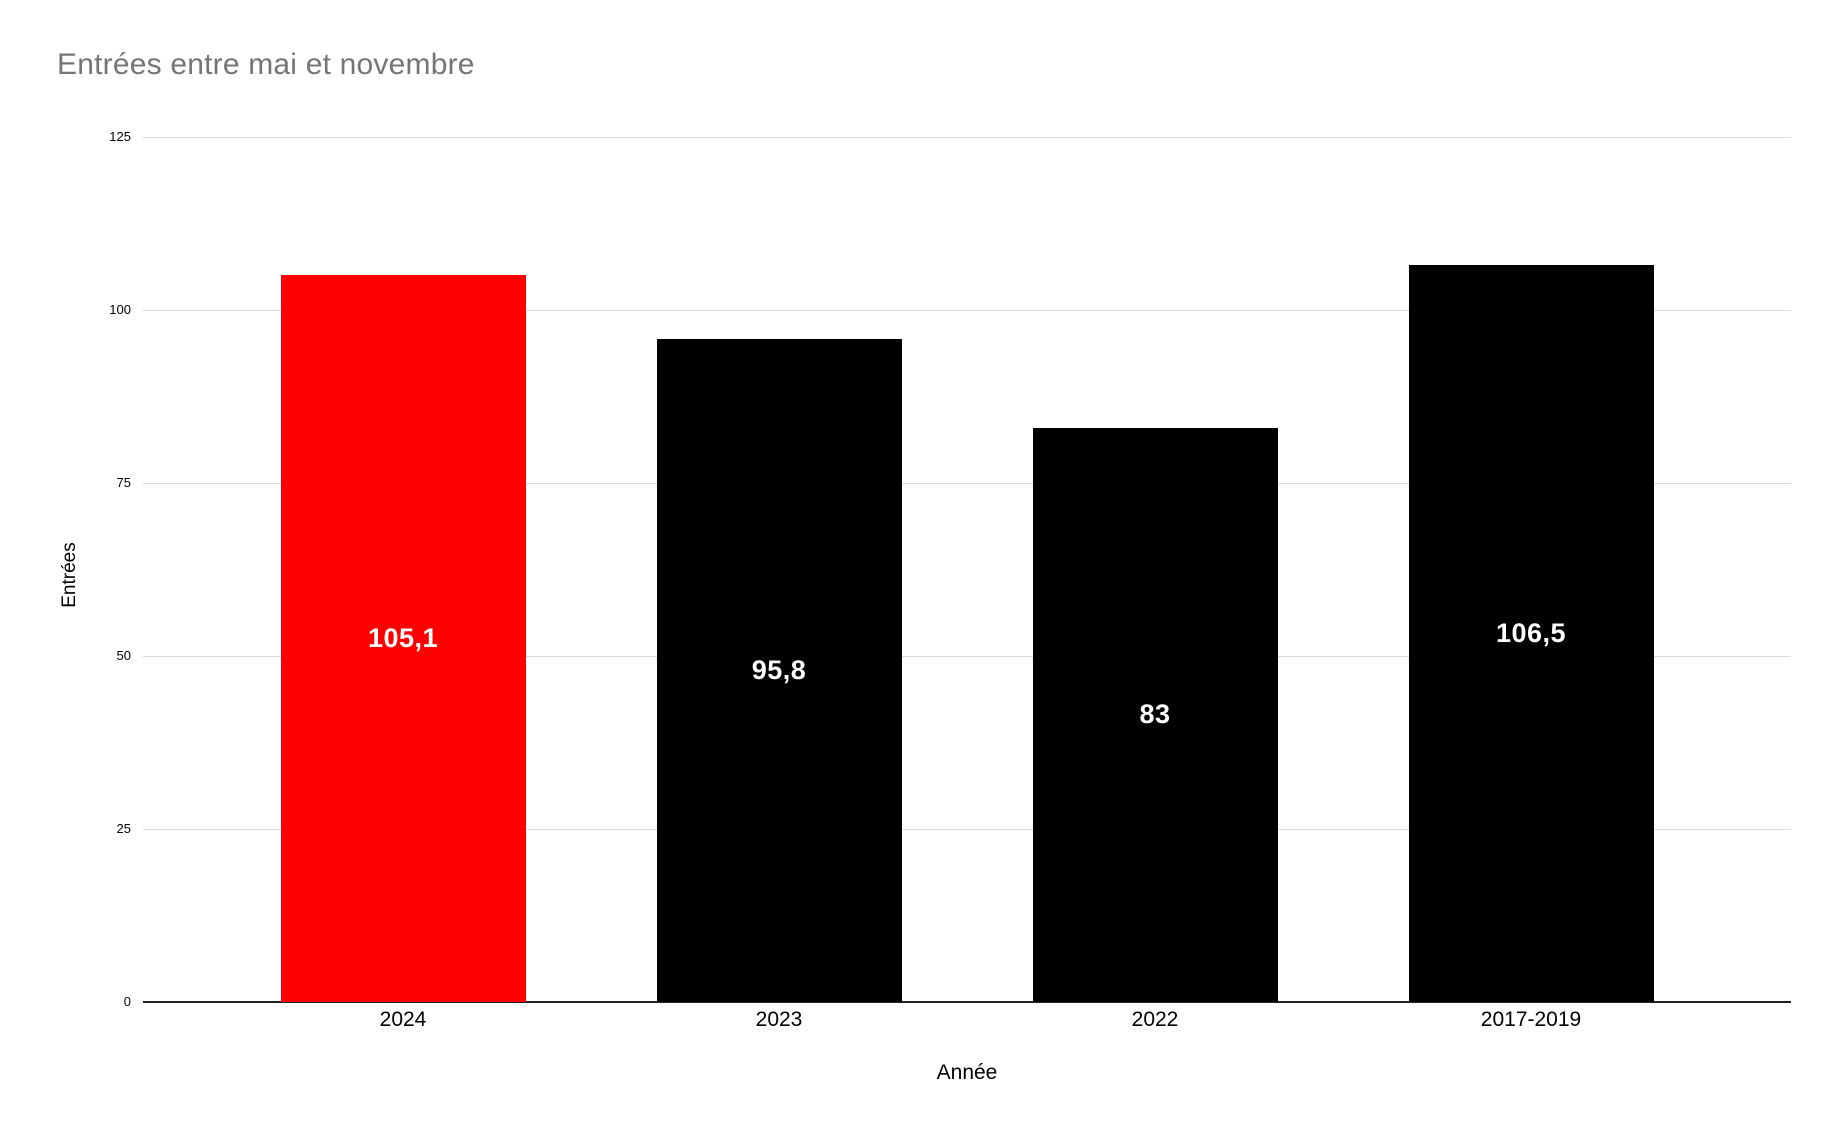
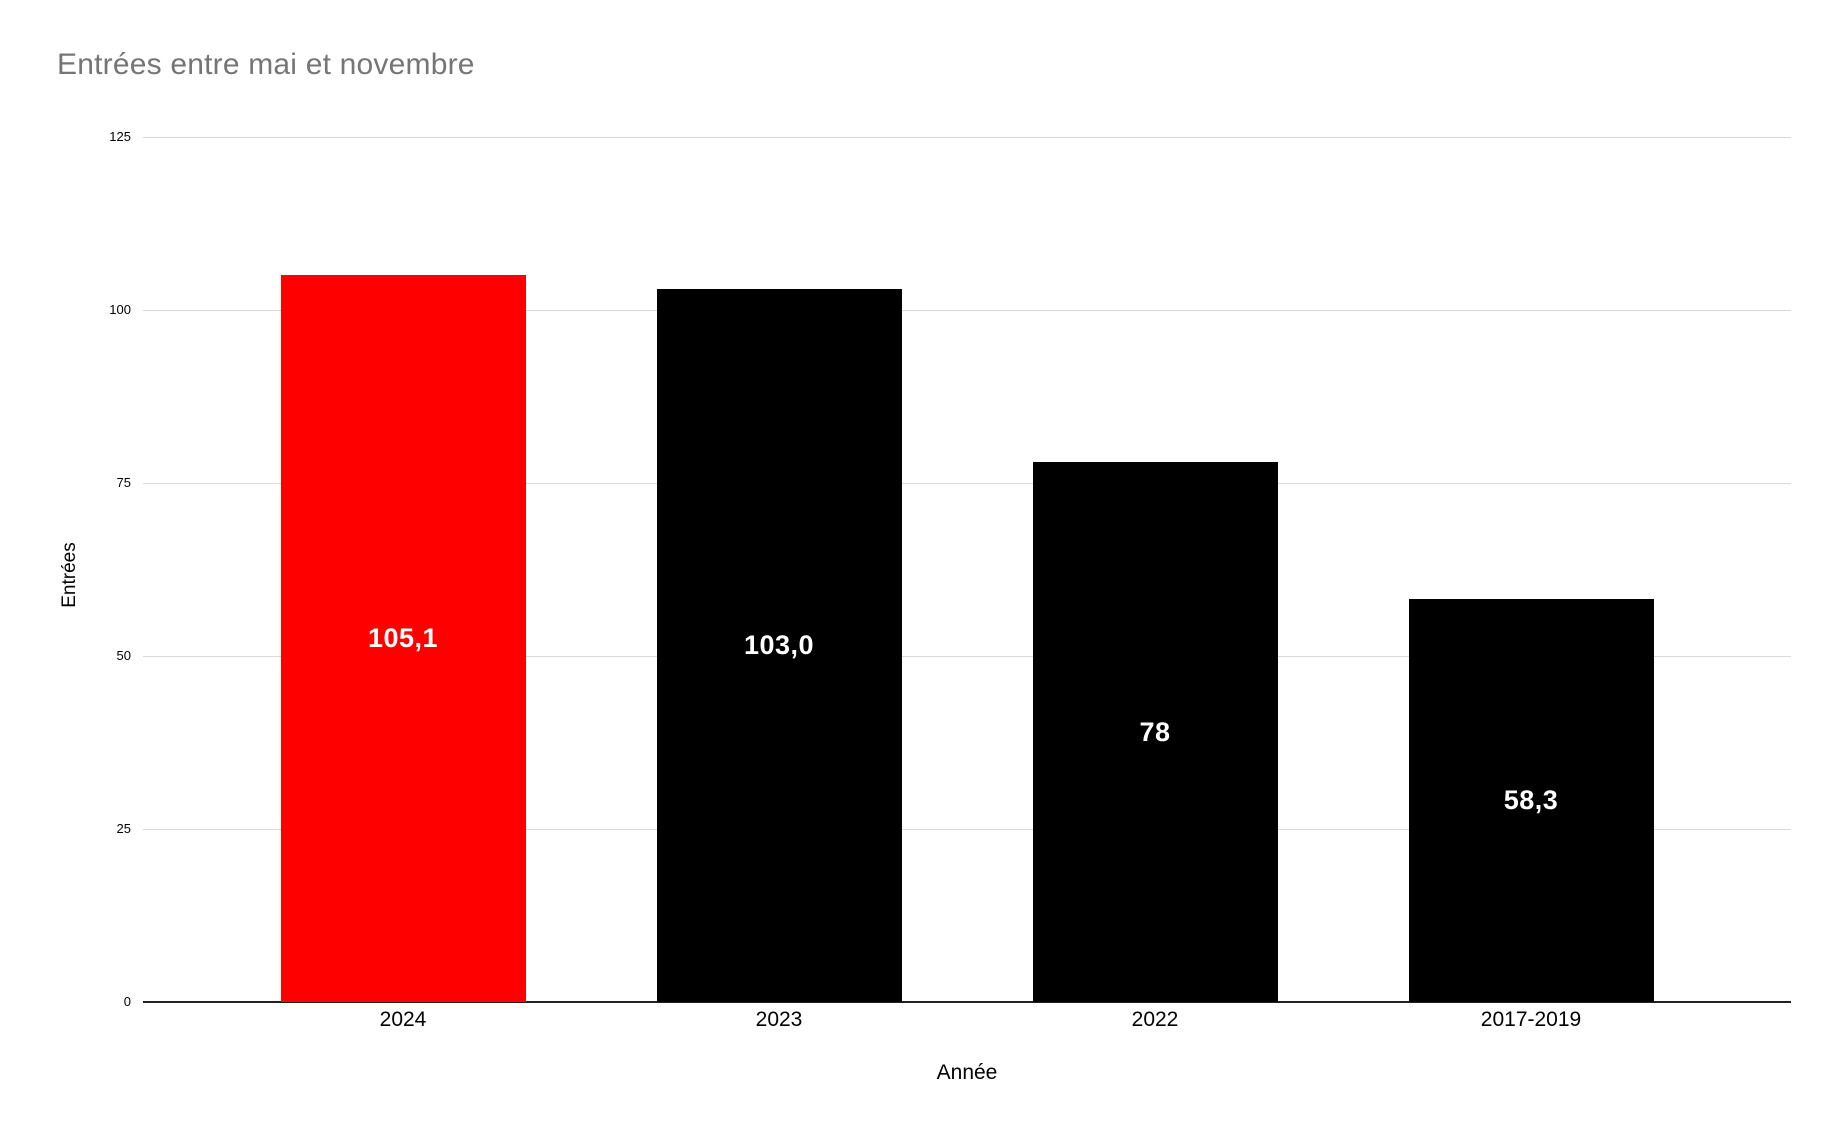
2023: 95,8 -> 103,0
2022: 83 -> 78
2017-2019: 106,5 -> 58,3
